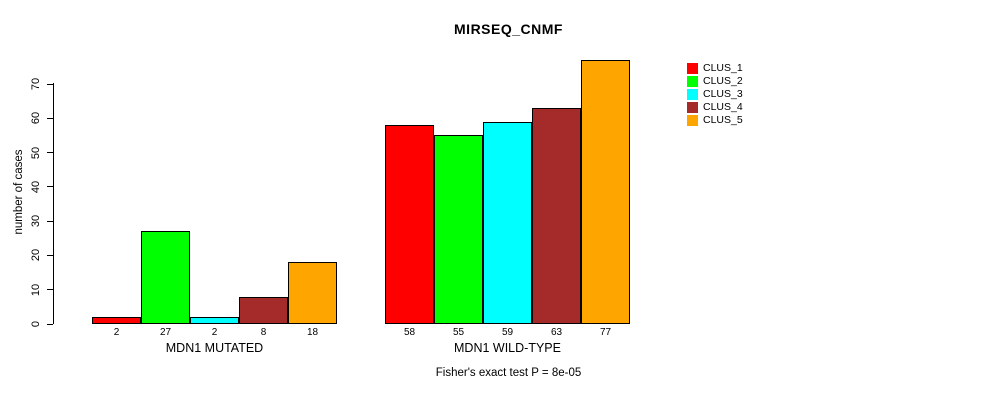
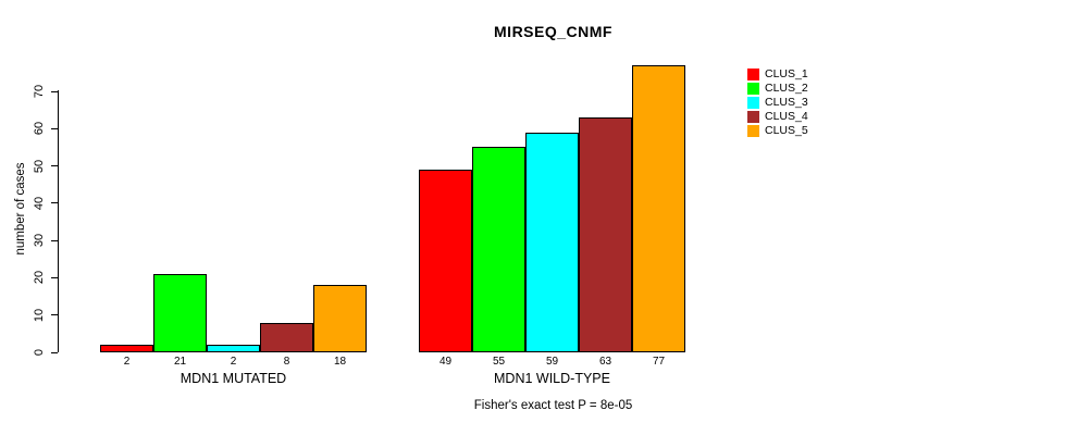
CLUS_2/MDN1 MUTATED: 27 -> 21
CLUS_1/MDN1 WILD-TYPE: 58 -> 49
